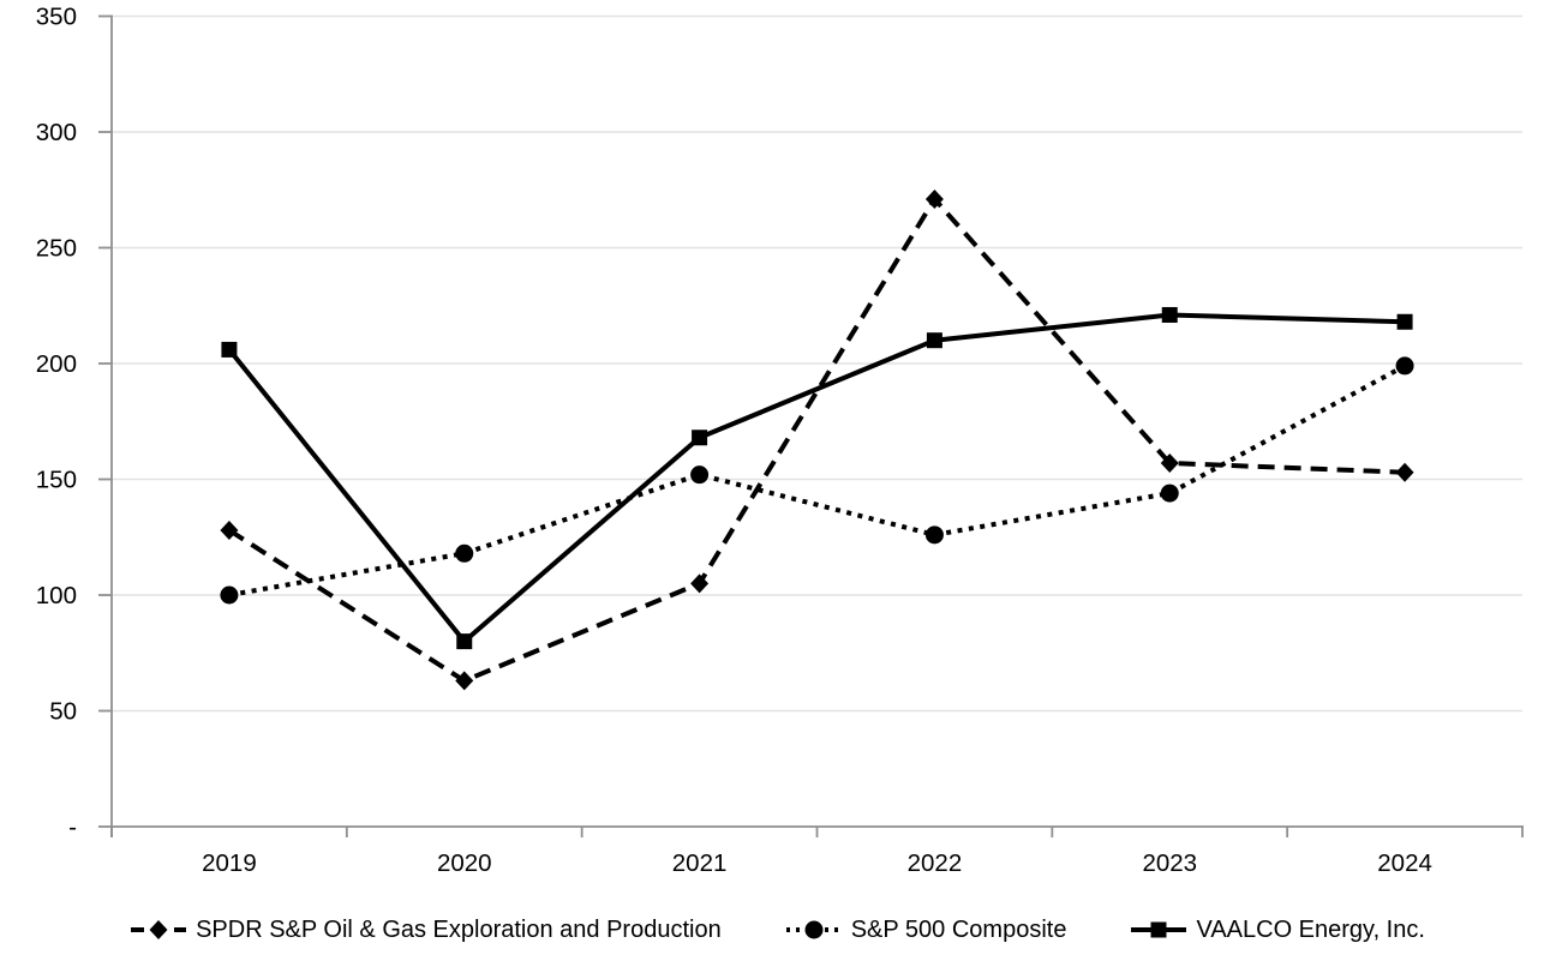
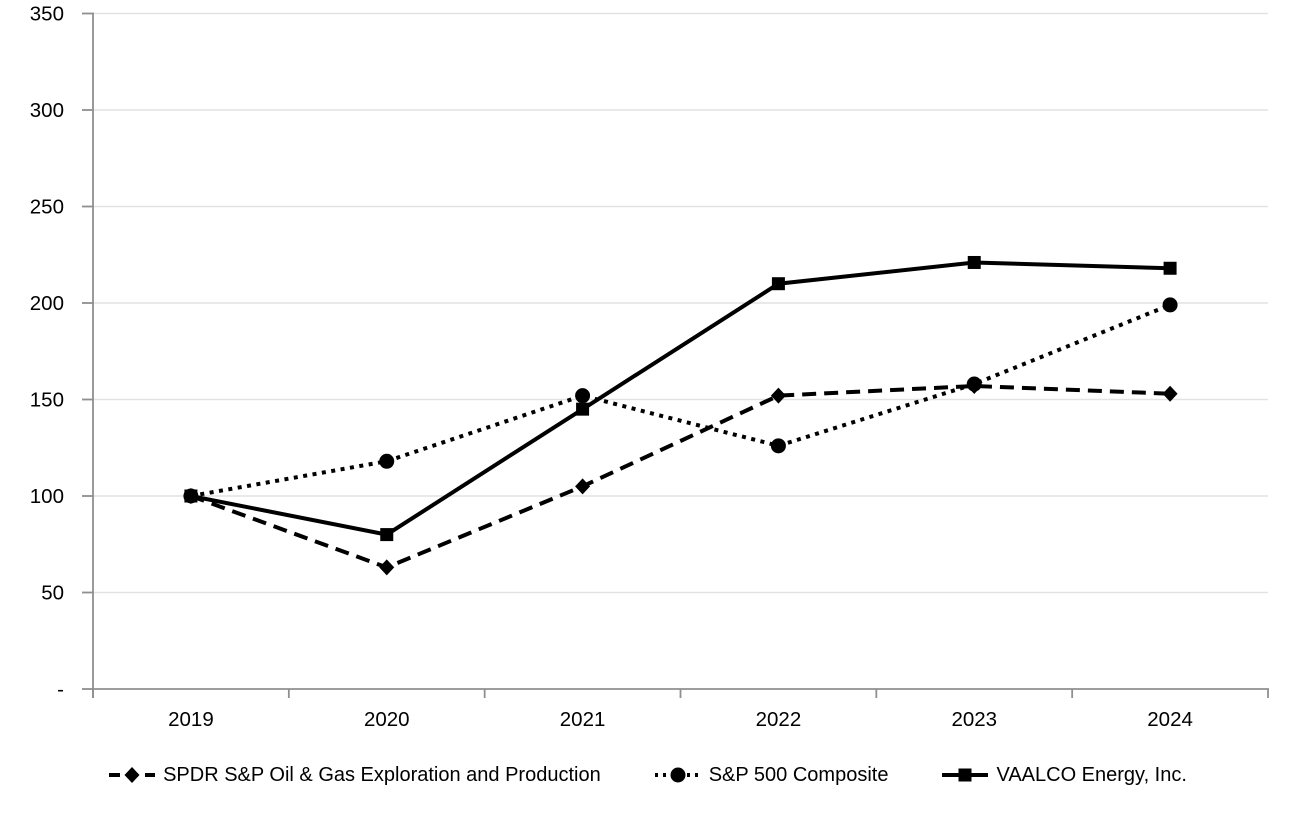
SPDR S&P Oil & Gas Exploration and Production/2019: 128 -> 100
VAALCO Energy, Inc./2019: 206 -> 100
VAALCO Energy, Inc./2021: 168 -> 145
SPDR S&P Oil & Gas Exploration and Production/2022: 271 -> 152
S&P 500 Composite/2023: 144 -> 158
